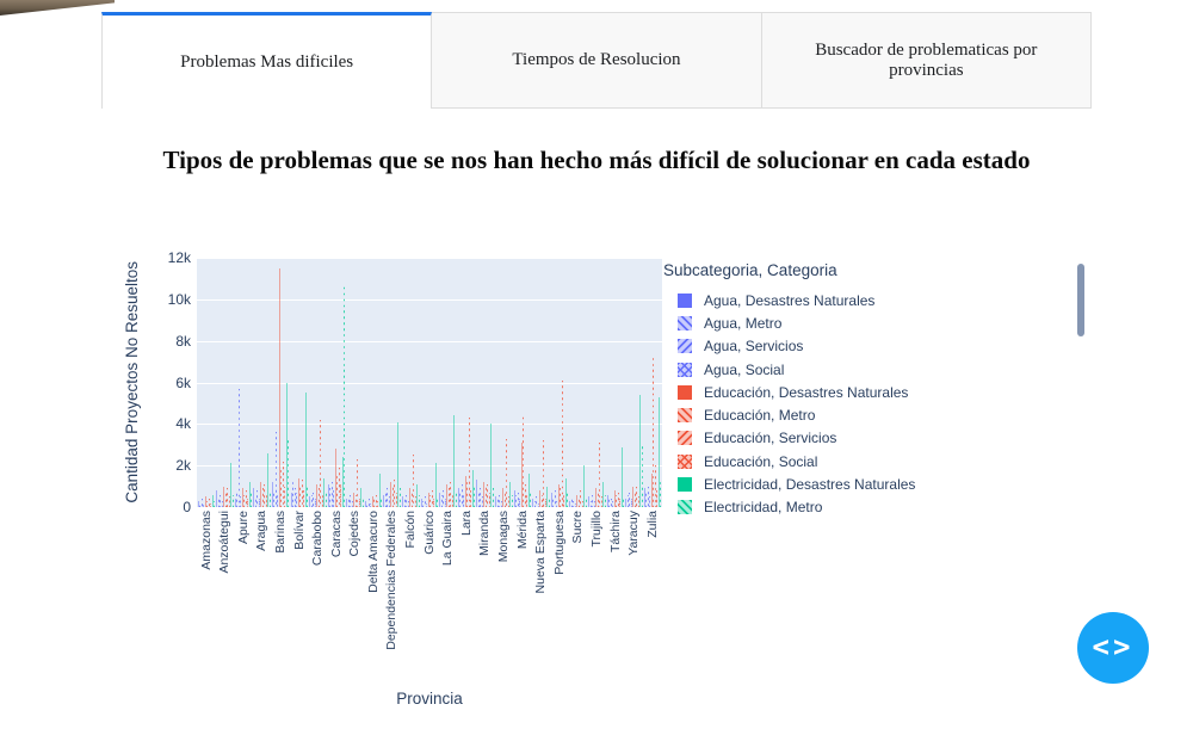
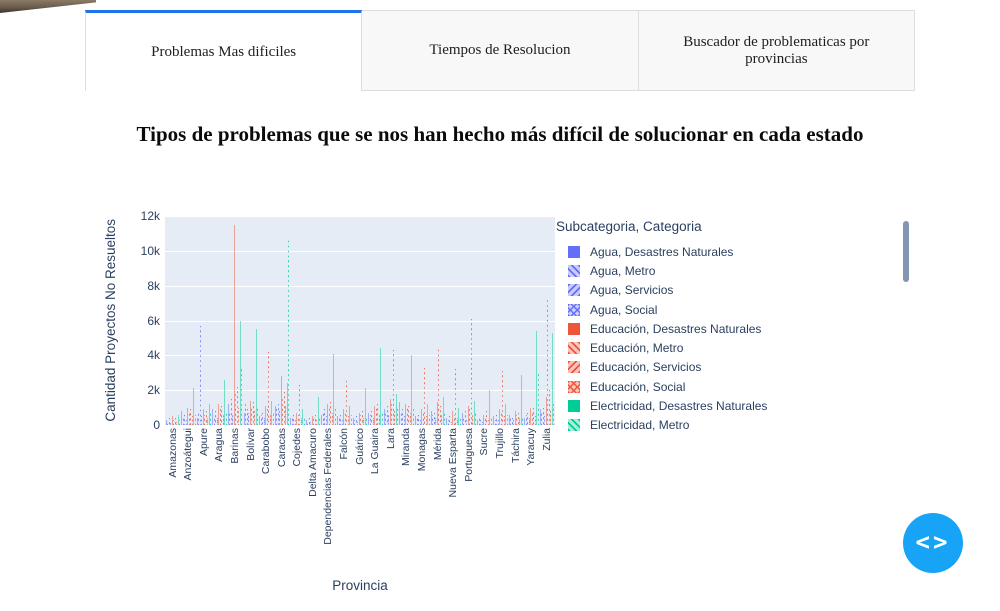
Agua, Servicios/Barinas: 3.6k -> 1.5k
Educación, Desastres Naturales/Mérida: 3.1k -> 1.3k
